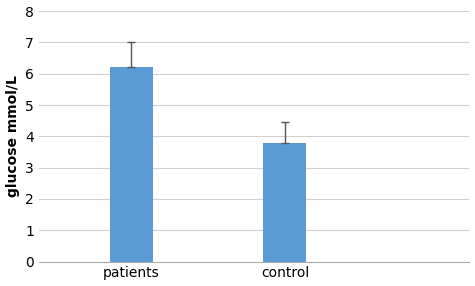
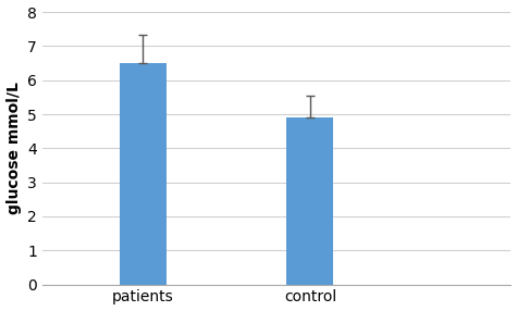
patients: 6.2 -> 6.5
control: 3.8 -> 4.9
